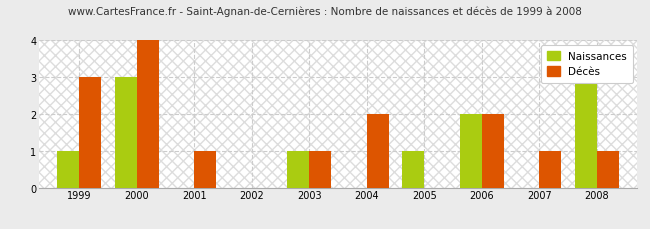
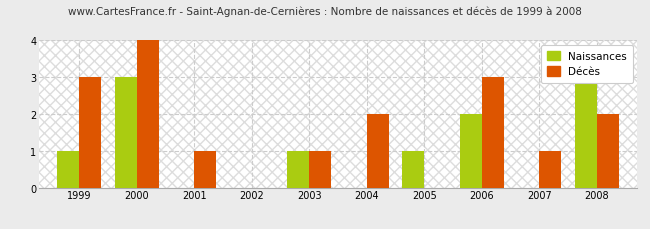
Décès/2006: 2 -> 3
Décès/2008: 1 -> 2
